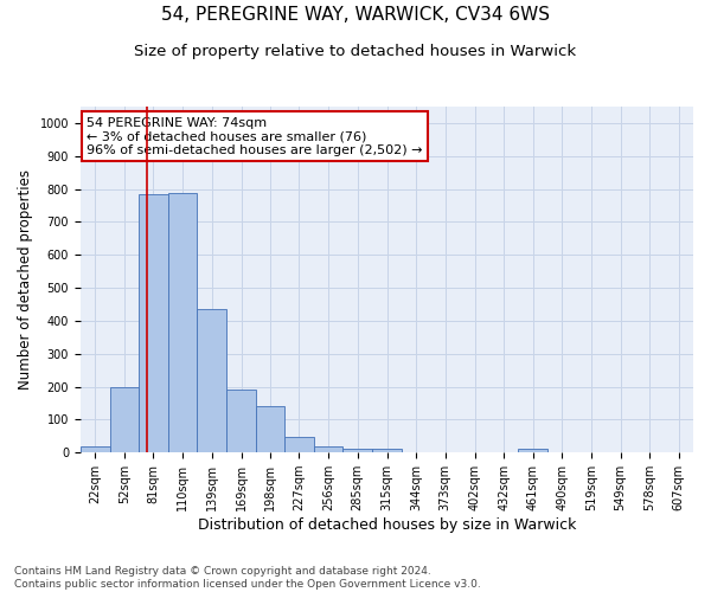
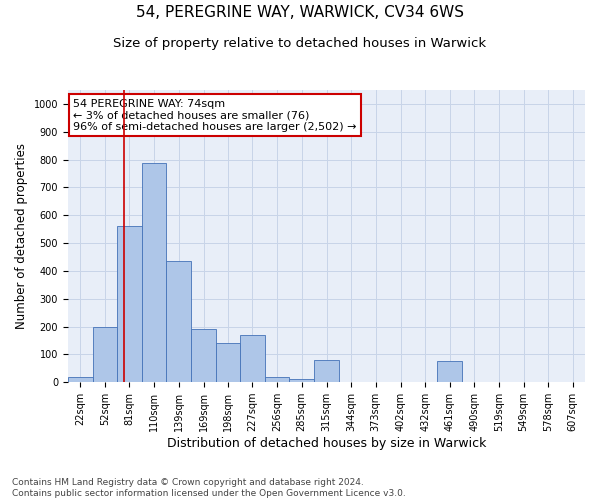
81sqm: 783 -> 560
227sqm: 48 -> 170
315sqm: 12 -> 80
461sqm: 12 -> 75
